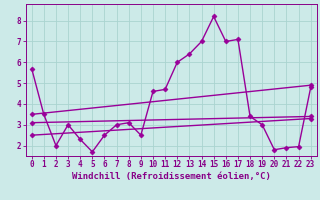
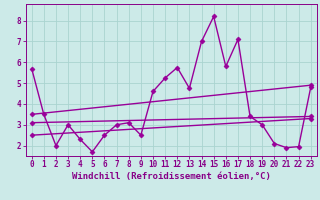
11: 4.70 -> 5.25
12: 6.00 -> 5.75
13: 6.40 -> 4.75
16: 7.00 -> 5.80
20: 1.80 -> 2.10
